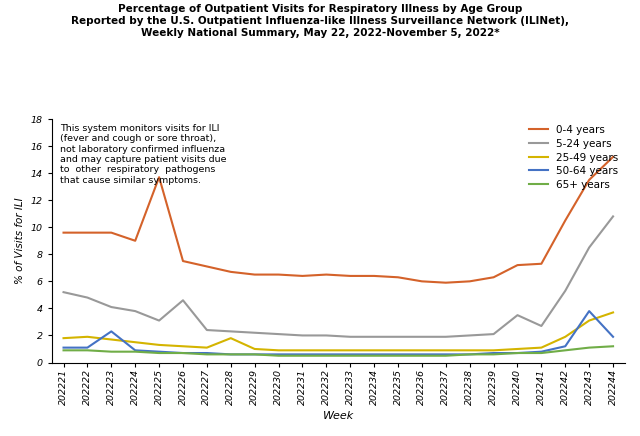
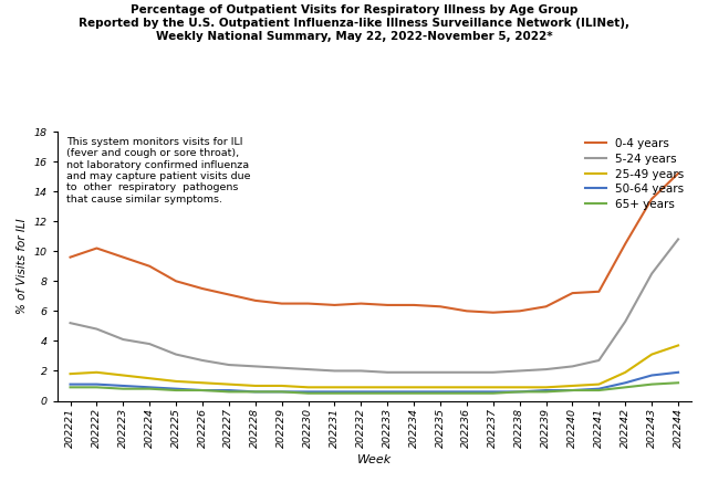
0-4 years/202222: 9.6 -> 10.2
50-64 years/202223: 2.3 -> 1.0
0-4 years/202225: 13.7 -> 8.0
5-24 years/202226: 4.6 -> 2.7
25-49 years/202228: 1.8 -> 1.0
5-24 years/202240: 3.5 -> 2.3
50-64 years/202243: 3.8 -> 1.7
